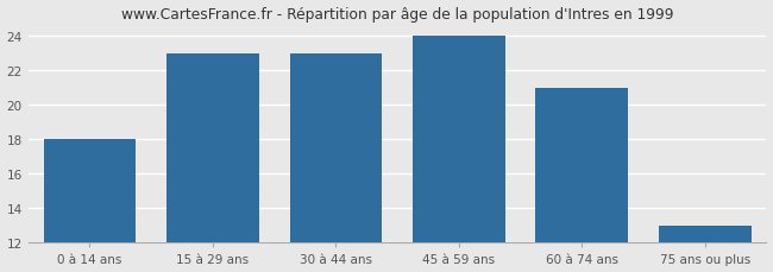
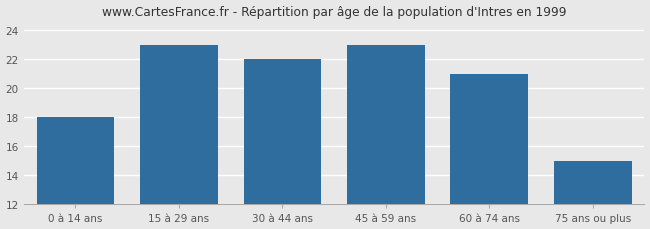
30 à 44 ans: 23 -> 22
45 à 59 ans: 24 -> 23
75 ans ou plus: 13 -> 15
